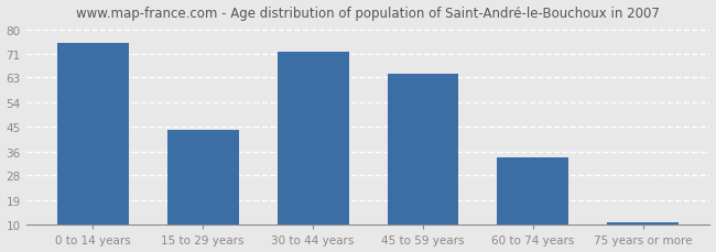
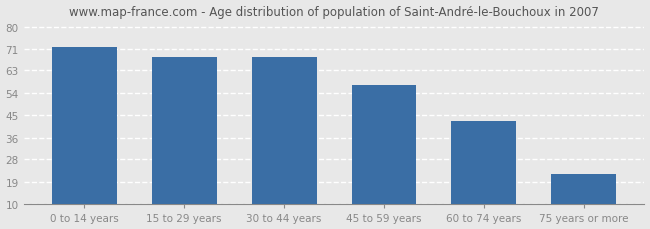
0 to 14 years: 75 -> 72
15 to 29 years: 44 -> 68
30 to 44 years: 72 -> 68
45 to 59 years: 64 -> 57
60 to 74 years: 34 -> 43
75 years or more: 11 -> 22
